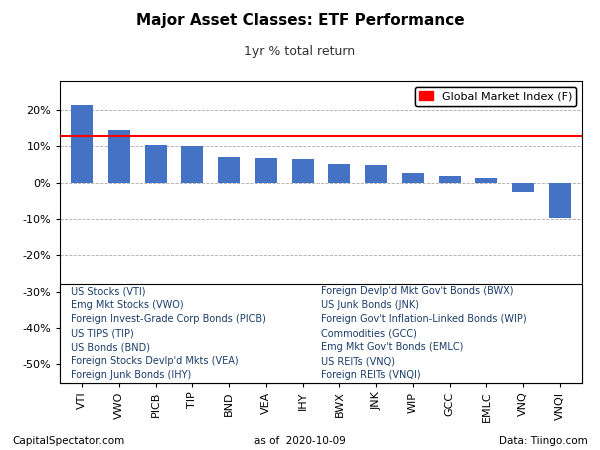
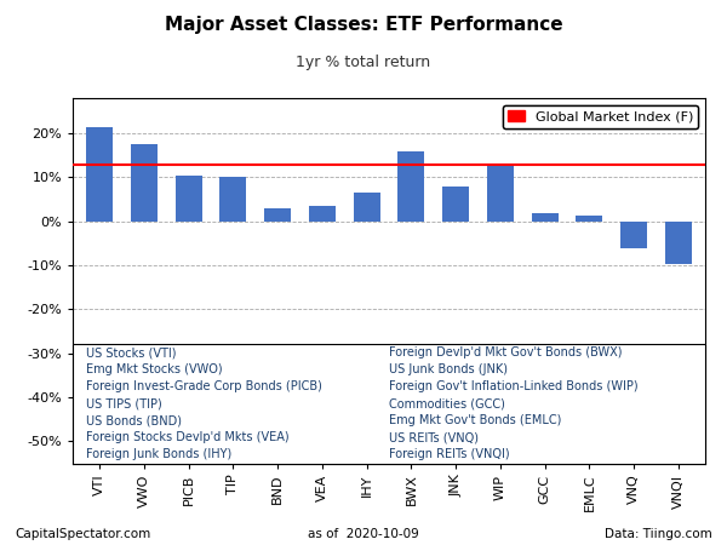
VWO: 14.5% -> 17.5%
BND: 7.0% -> 3.0%
VEA: 6.8% -> 3.5%
BWX: 5.2% -> 16.0%
JNK: 4.8% -> 8.0%
WIP: 2.8% -> 12.5%
VNQ: -2.5% -> -6.0%
